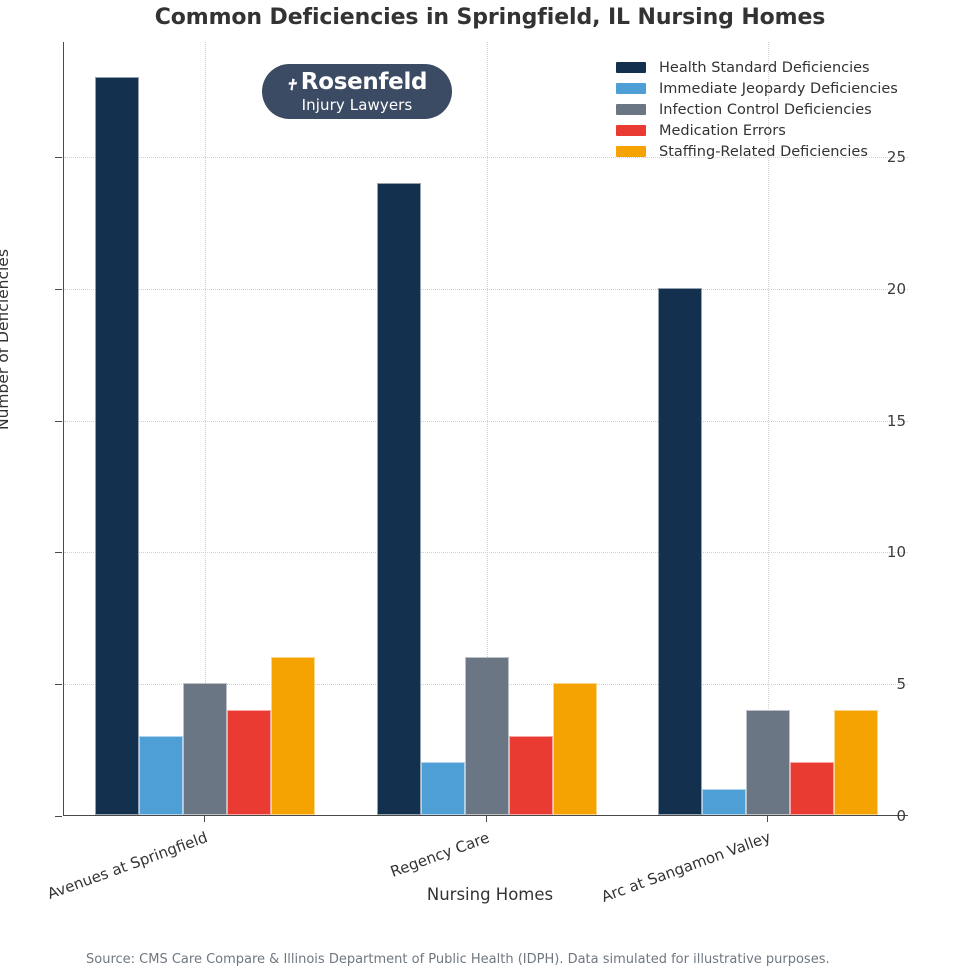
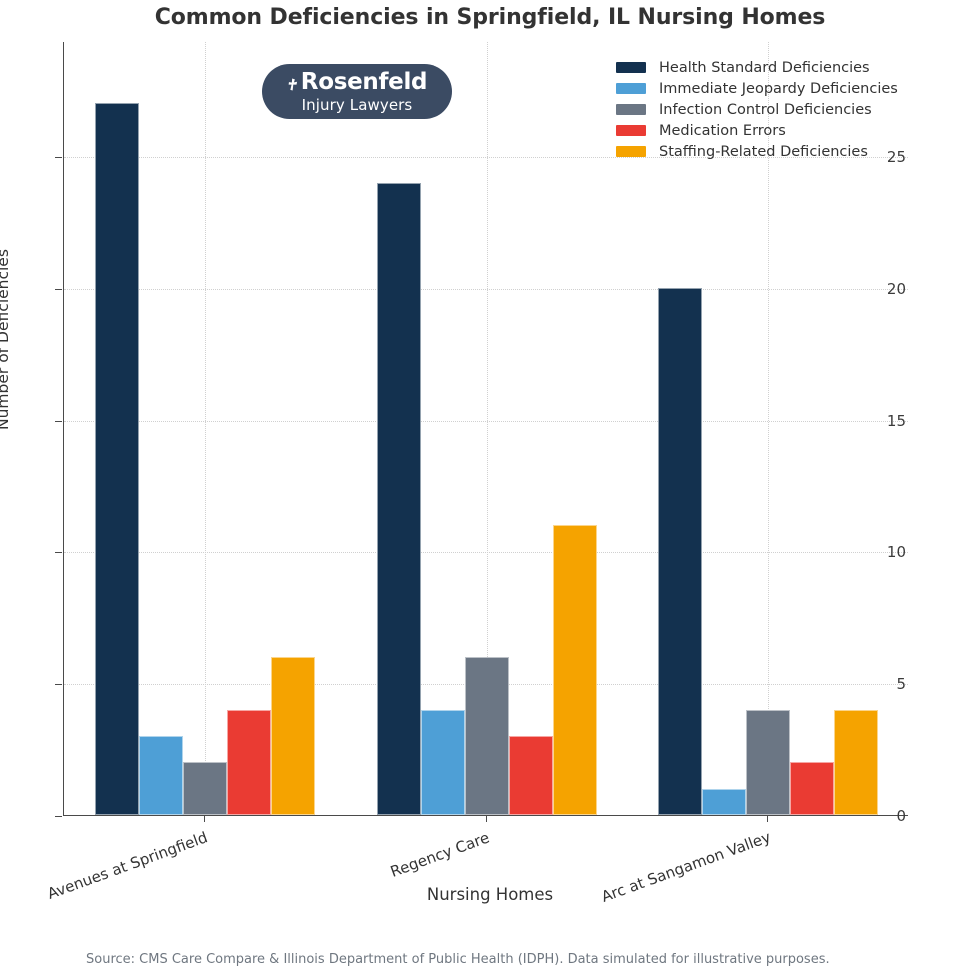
Health Standard Deficiencies/Avenues at Springfield: 28 -> 27
Infection Control Deficiencies/Avenues at Springfield: 5 -> 2
Immediate Jeopardy Deficiencies/Regency Care: 2 -> 4
Staffing-Related Deficiencies/Regency Care: 5 -> 11
